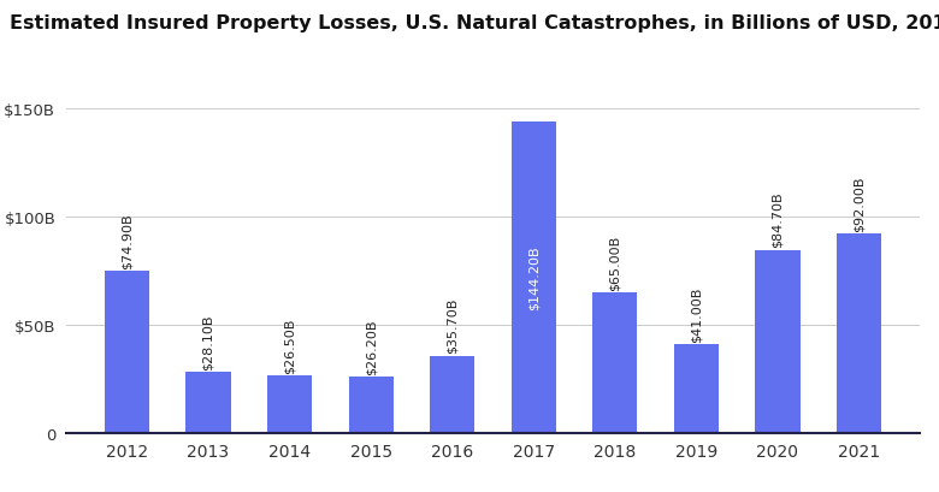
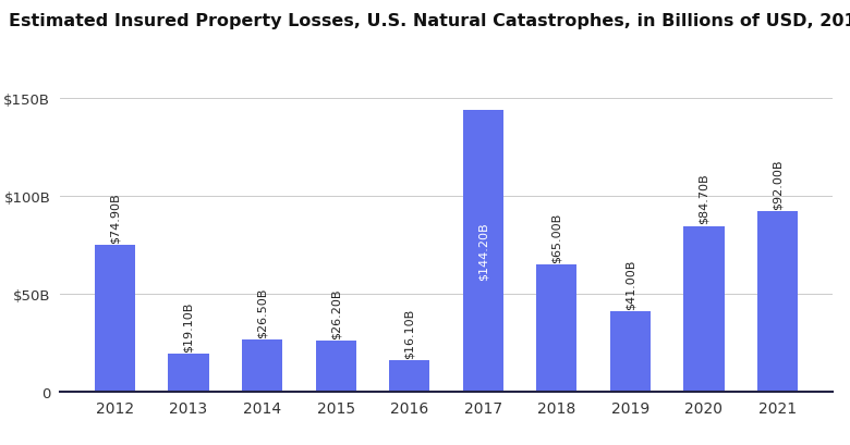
2013: $28.10B -> $19.10B
2016: $35.70B -> $16.10B
